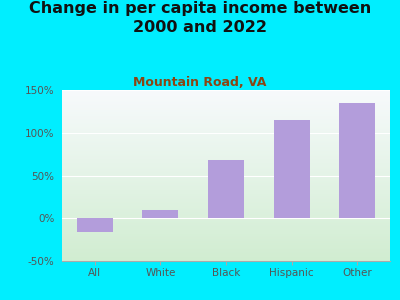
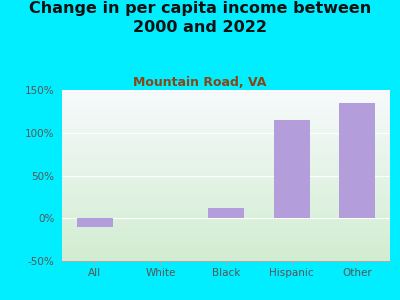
All: -16% -> -10%
White: 10% -> 0%
Black: 68% -> 12%
